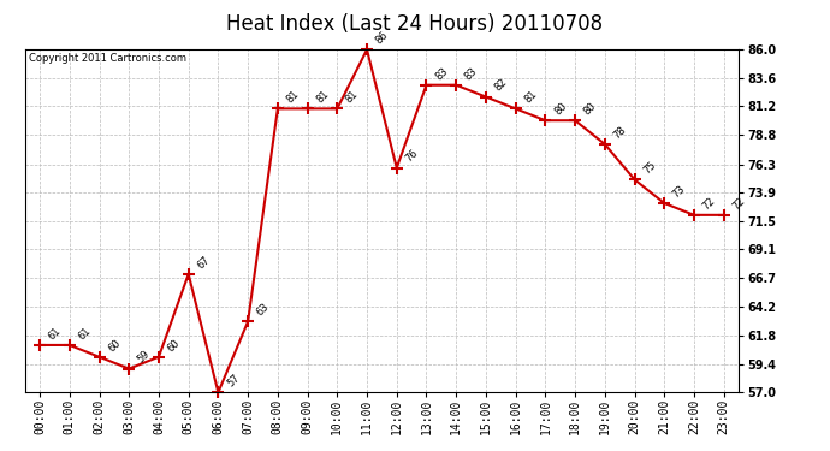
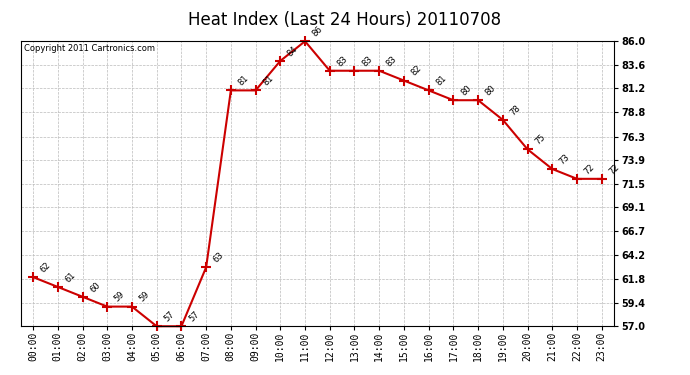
00:00: 61 -> 62
04:00: 60 -> 59
05:00: 67 -> 57
10:00: 81 -> 84
12:00: 76 -> 83
